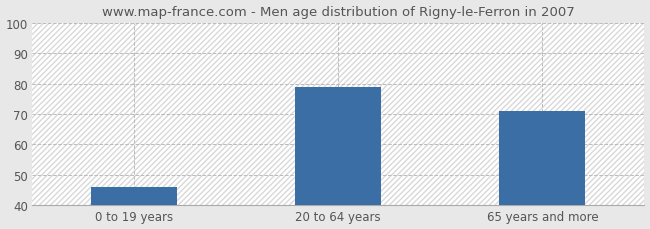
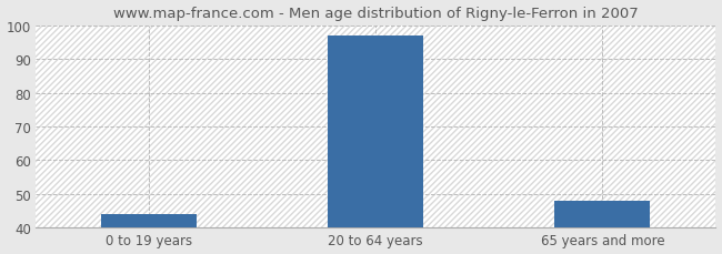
0 to 19 years: 46 -> 44
20 to 64 years: 79 -> 97
65 years and more: 71 -> 48
